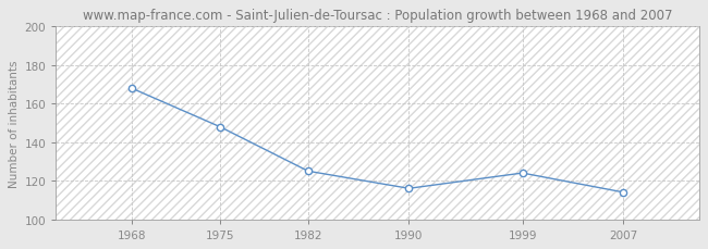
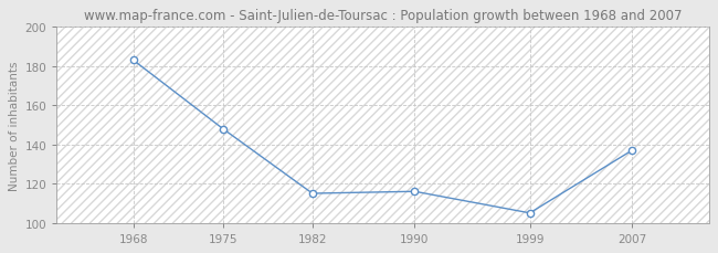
1968: 168 -> 183
1982: 125 -> 115
1999: 124 -> 105
2007: 114 -> 137
